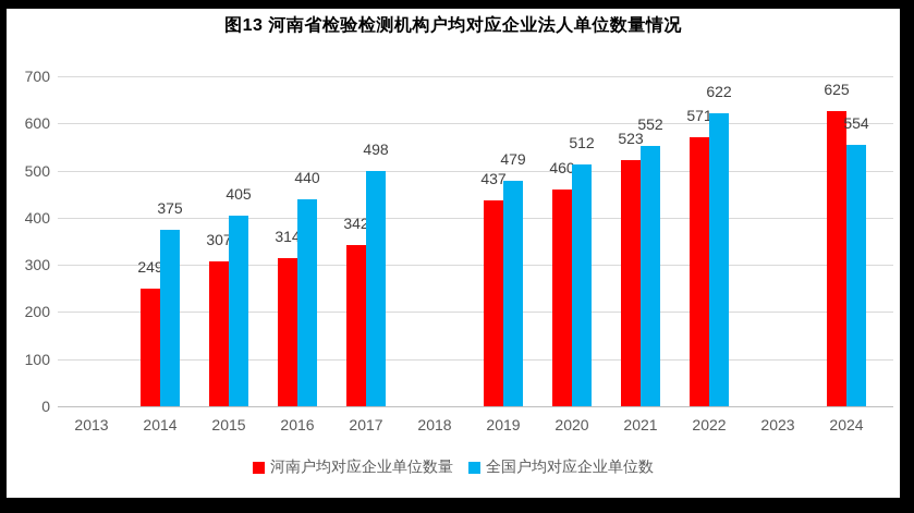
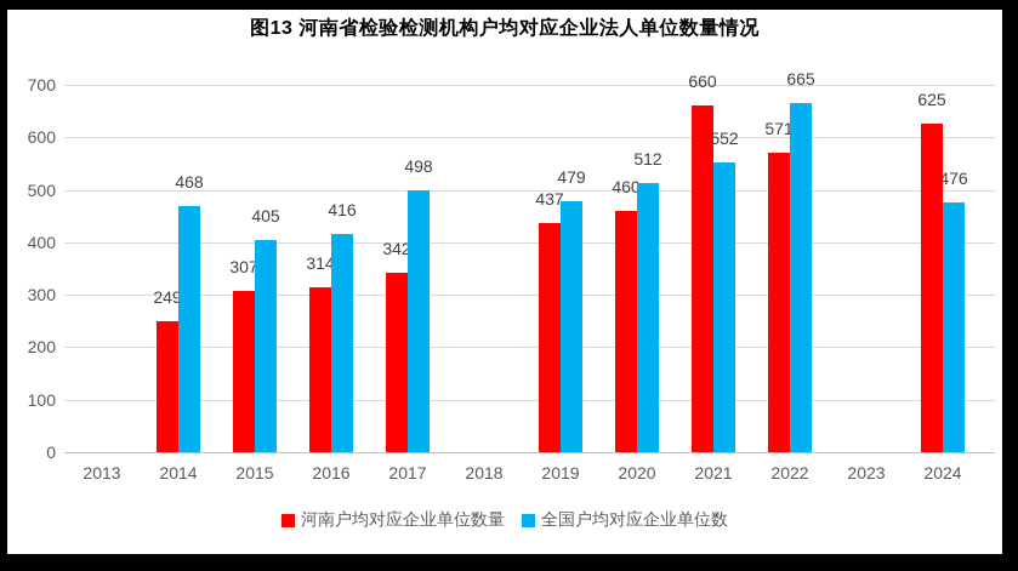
全国户均对应企业单位数/2014: 375 -> 468
全国户均对应企业单位数/2016: 440 -> 416
河南户均对应企业单位数量/2021: 523 -> 660
全国户均对应企业单位数/2022: 622 -> 665
全国户均对应企业单位数/2024: 554 -> 476
